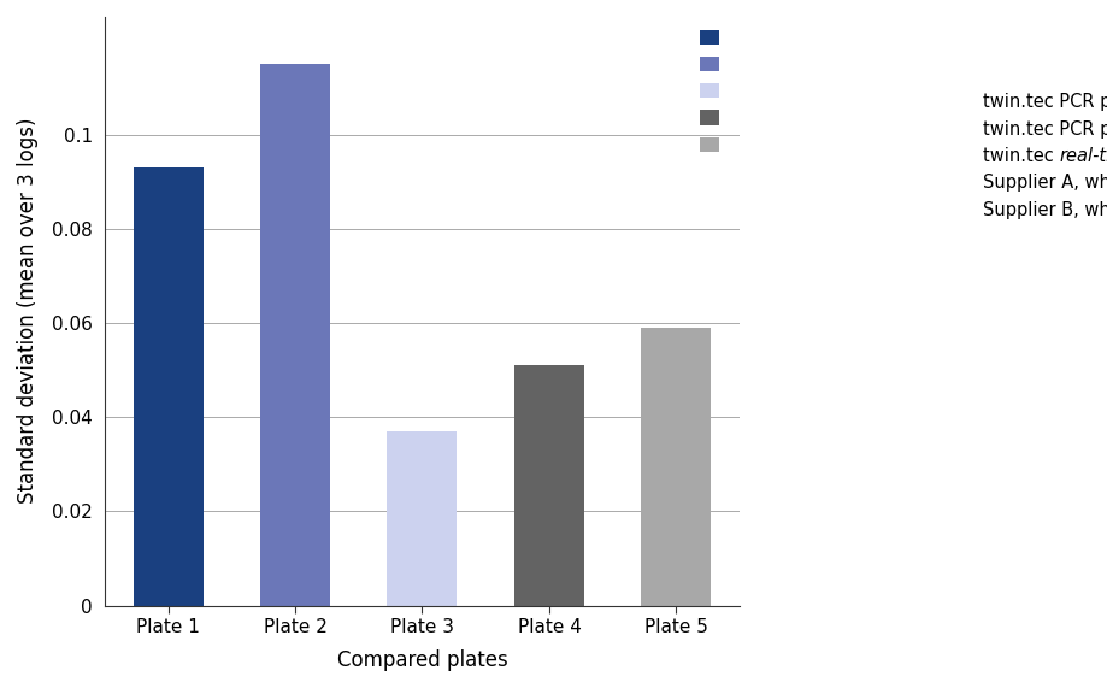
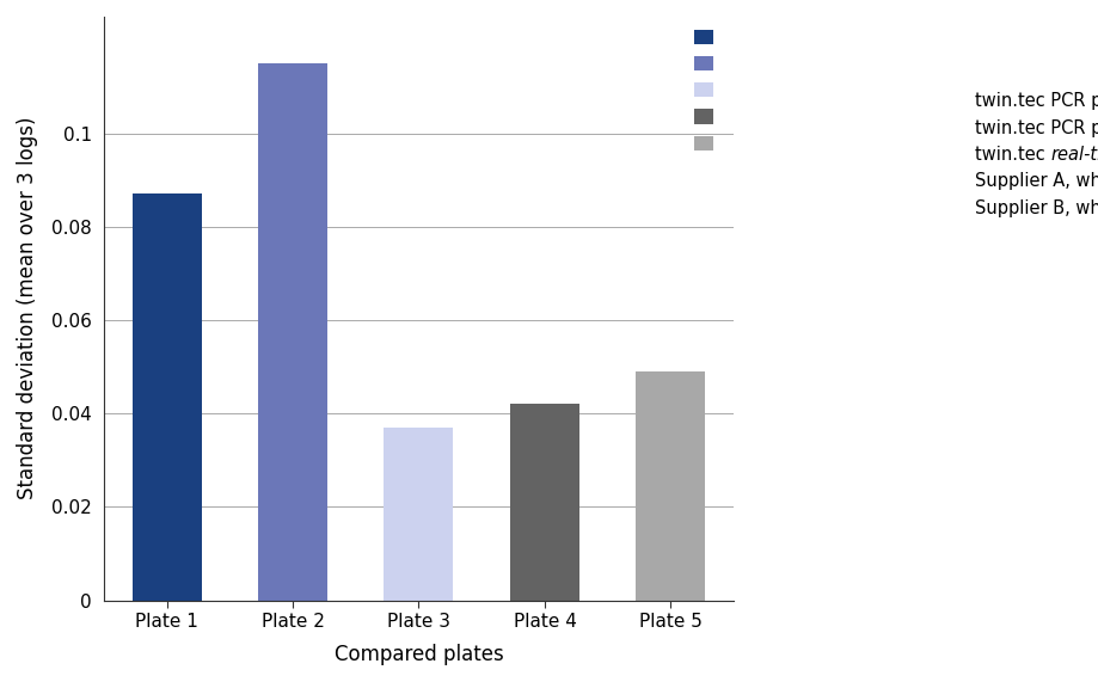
Plate 1: 0.093 -> 0.087
Plate 4: 0.051 -> 0.042
Plate 5: 0.059 -> 0.049
